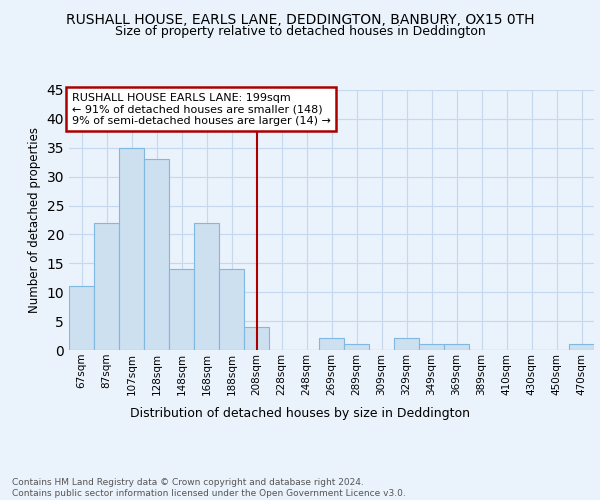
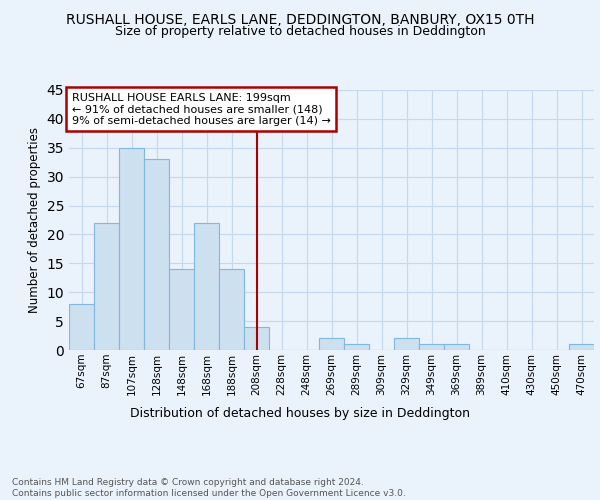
67sqm: 11 -> 8
